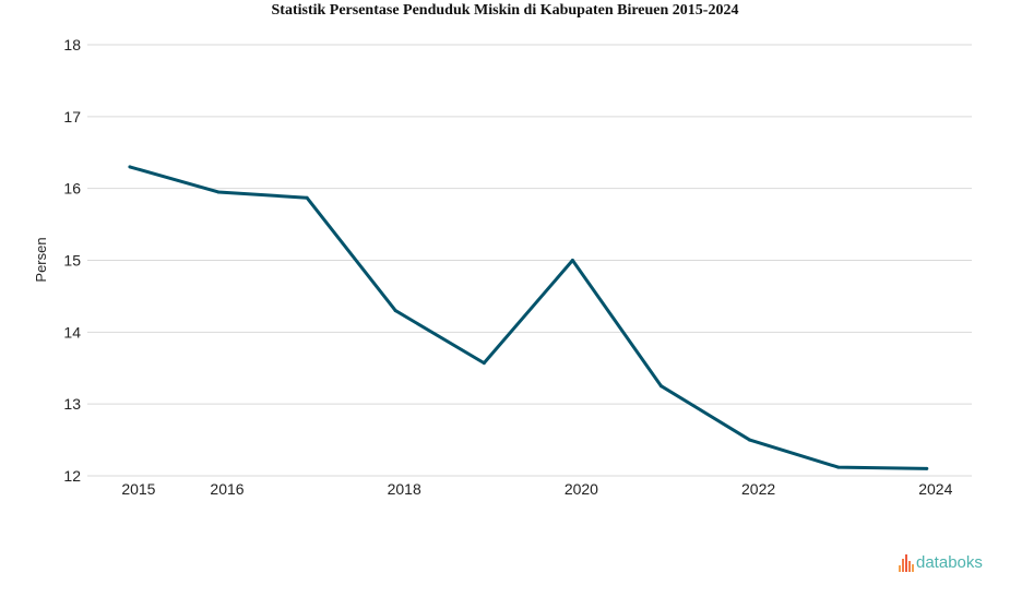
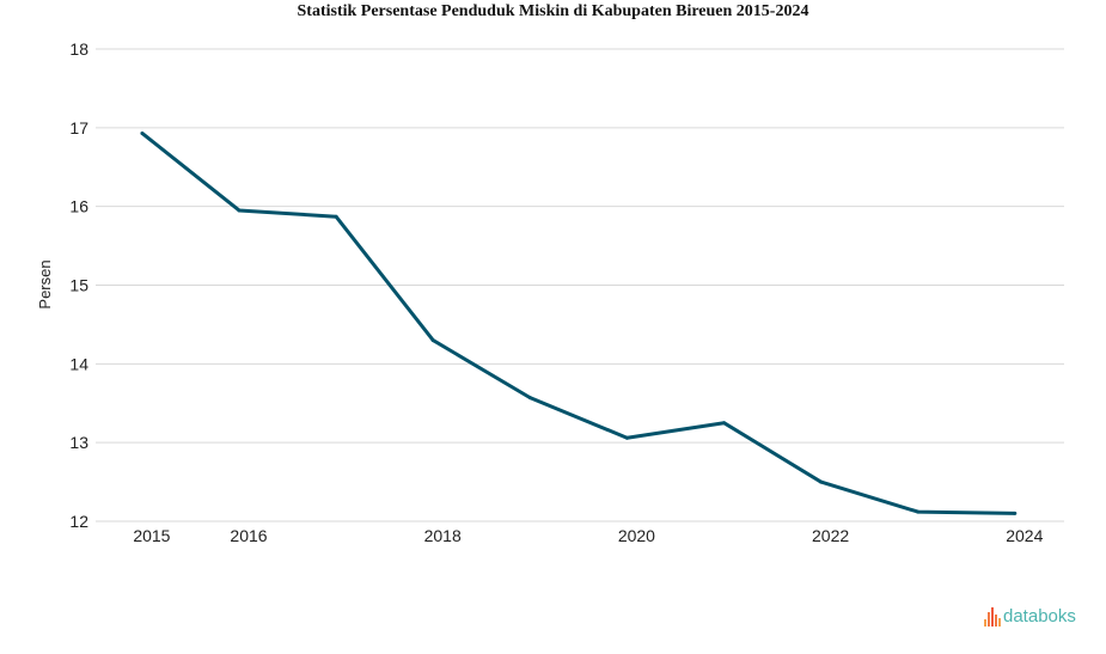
2015: 16.3 -> 16.9
2020: 15.0 -> 13.1
